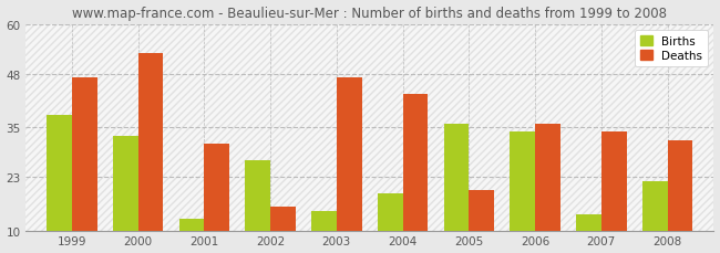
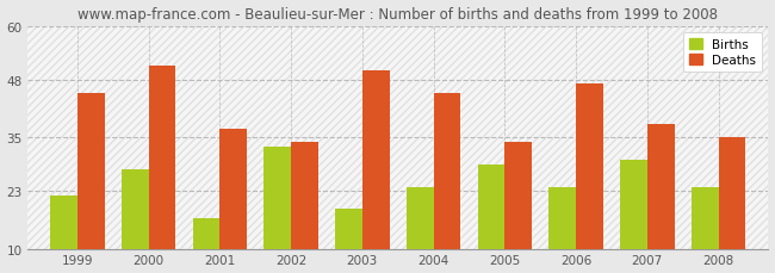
Births/1999: 38 -> 22
Deaths/1999: 47 -> 45
Births/2000: 33 -> 28
Deaths/2000: 53 -> 51
Births/2001: 13 -> 17
Deaths/2001: 31 -> 37
Births/2002: 27 -> 33
Deaths/2002: 16 -> 34
Births/2003: 15 -> 19
Deaths/2003: 47 -> 50
Births/2004: 19 -> 24
Deaths/2004: 43 -> 45
Births/2005: 36 -> 29
Deaths/2005: 20 -> 34
Births/2006: 34 -> 24
Deaths/2006: 36 -> 47
Births/2007: 14 -> 30
Deaths/2007: 34 -> 38
Births/2008: 22 -> 24
Deaths/2008: 32 -> 35
